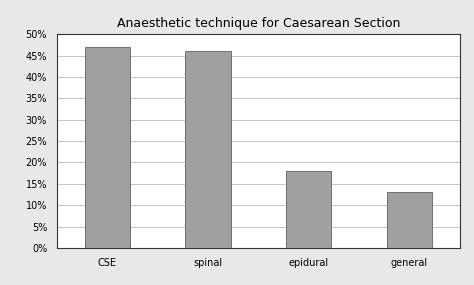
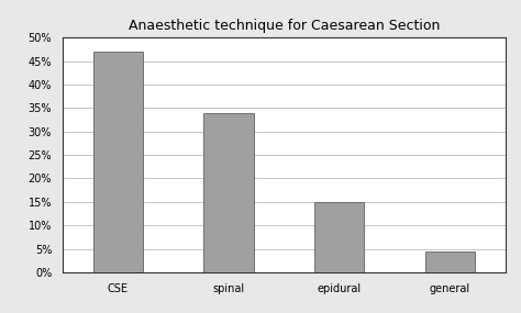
spinal: 46.0% -> 34.0%
epidural: 18.0% -> 15.0%
general: 13.0% -> 4.5%
